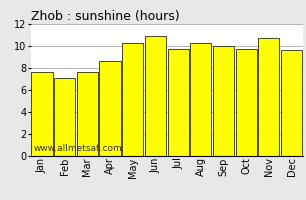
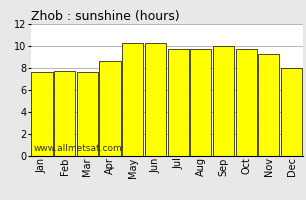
Feb: 7.1 -> 7.7
Jun: 10.9 -> 10.3
Aug: 10.3 -> 9.7
Nov: 10.7 -> 9.3
Dec: 9.6 -> 8.0
